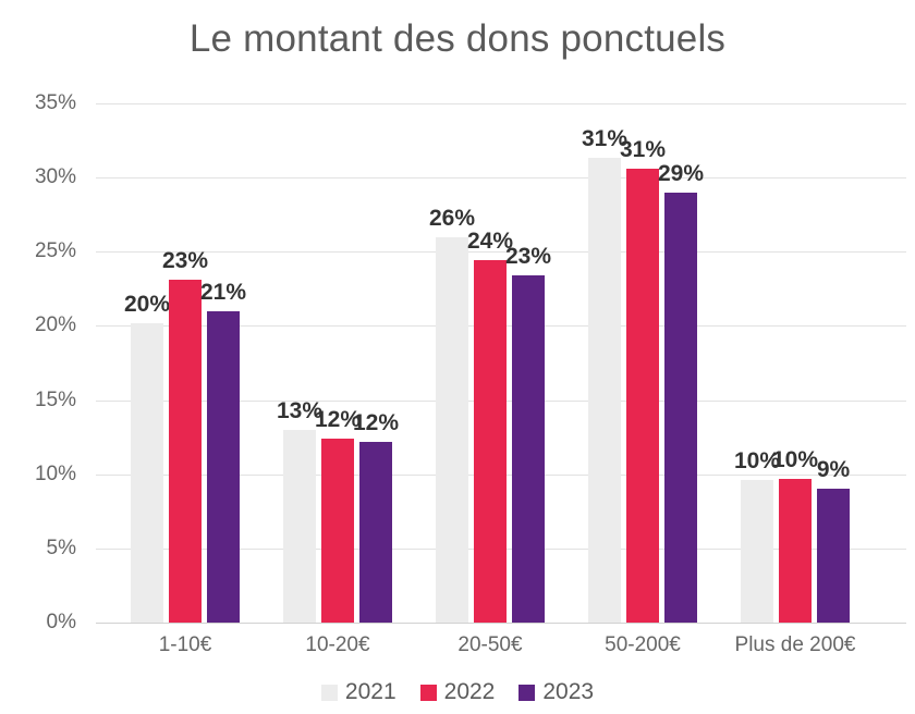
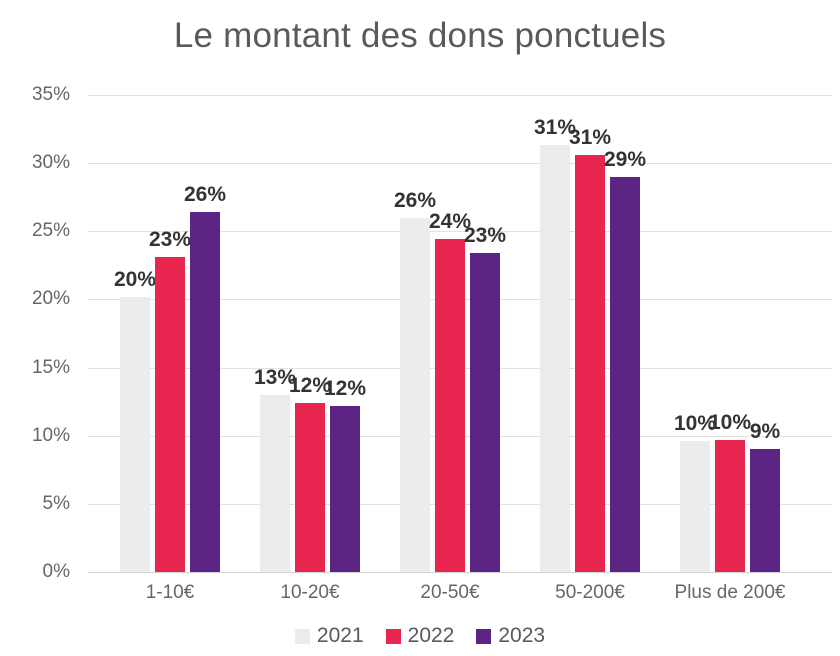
2023/1-10€: 21% -> 26%
